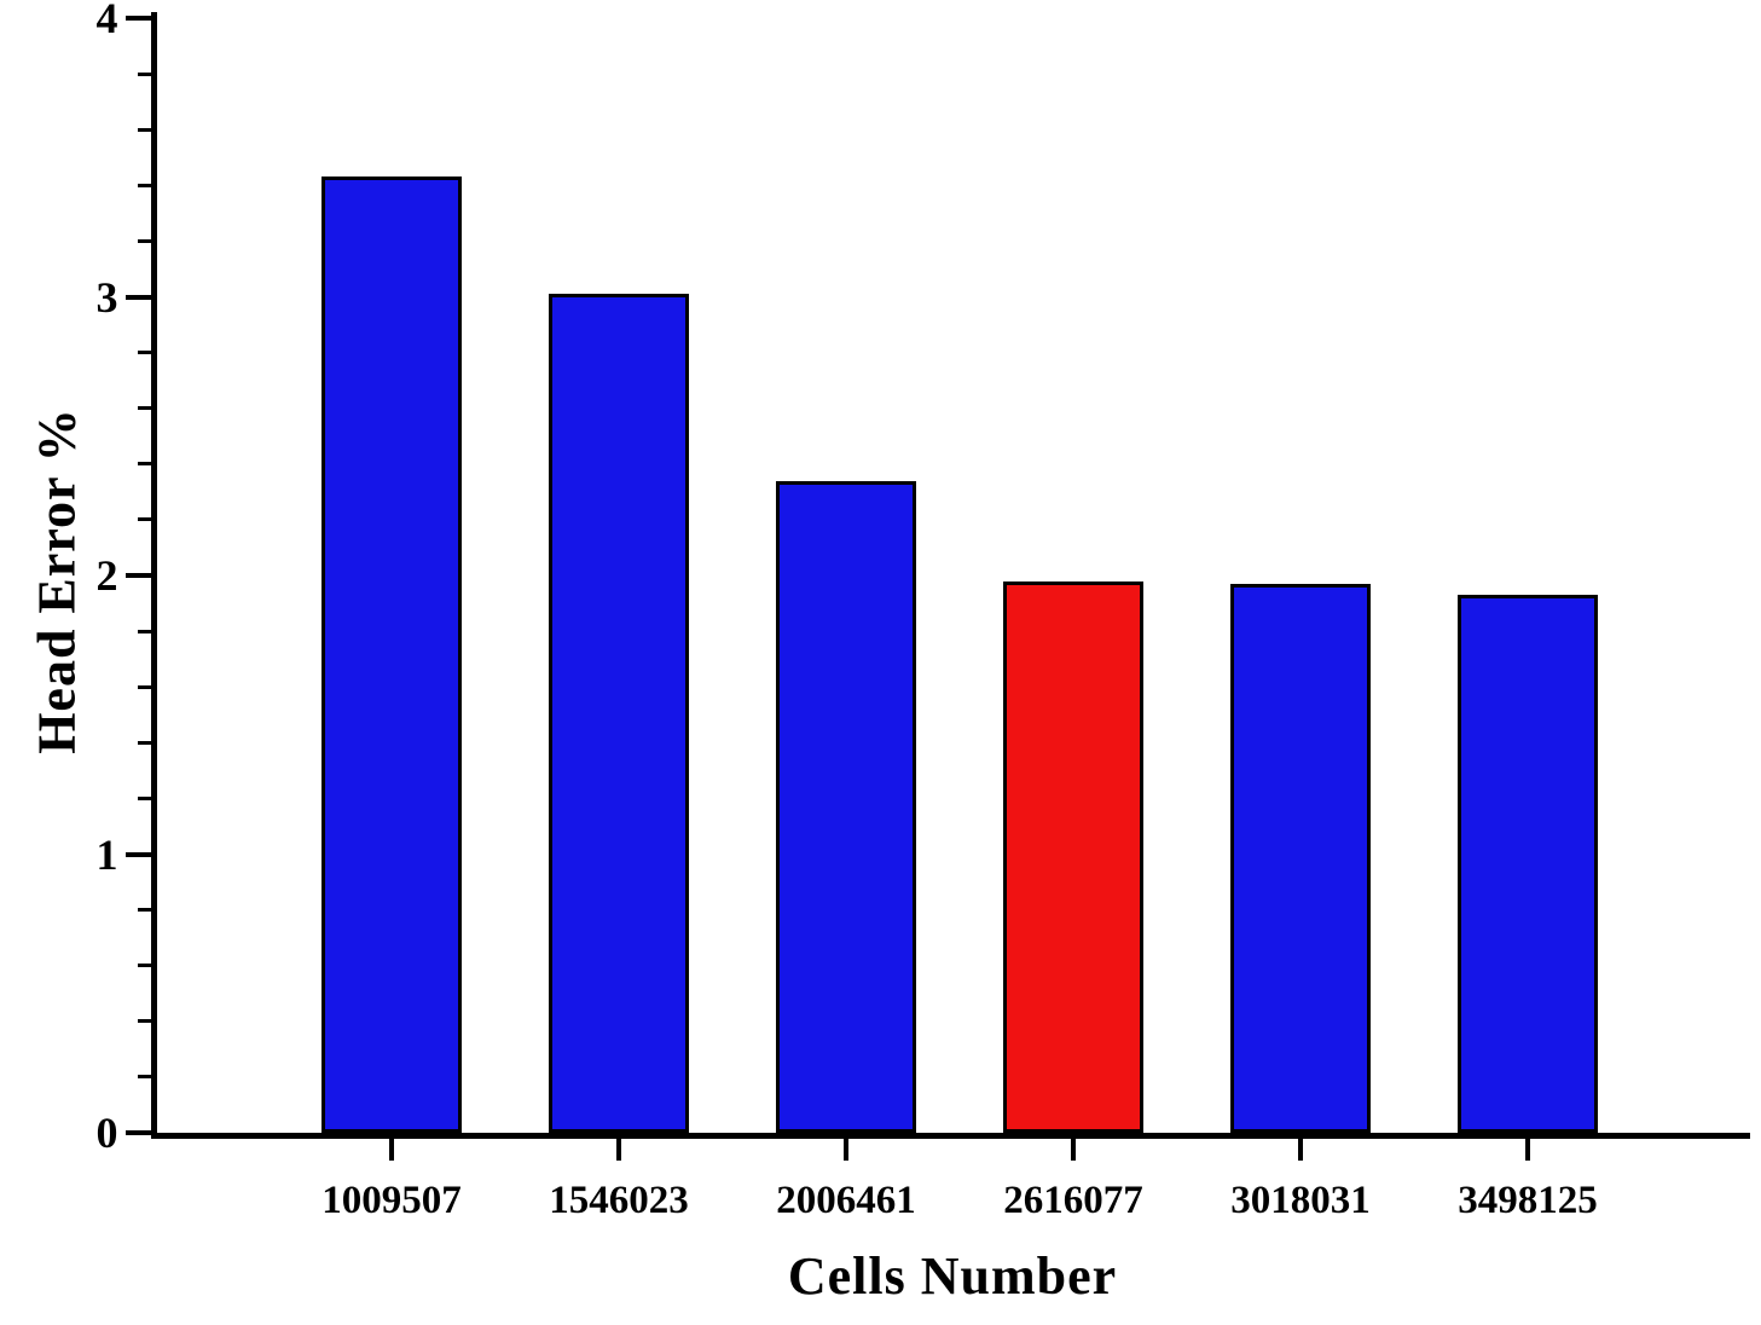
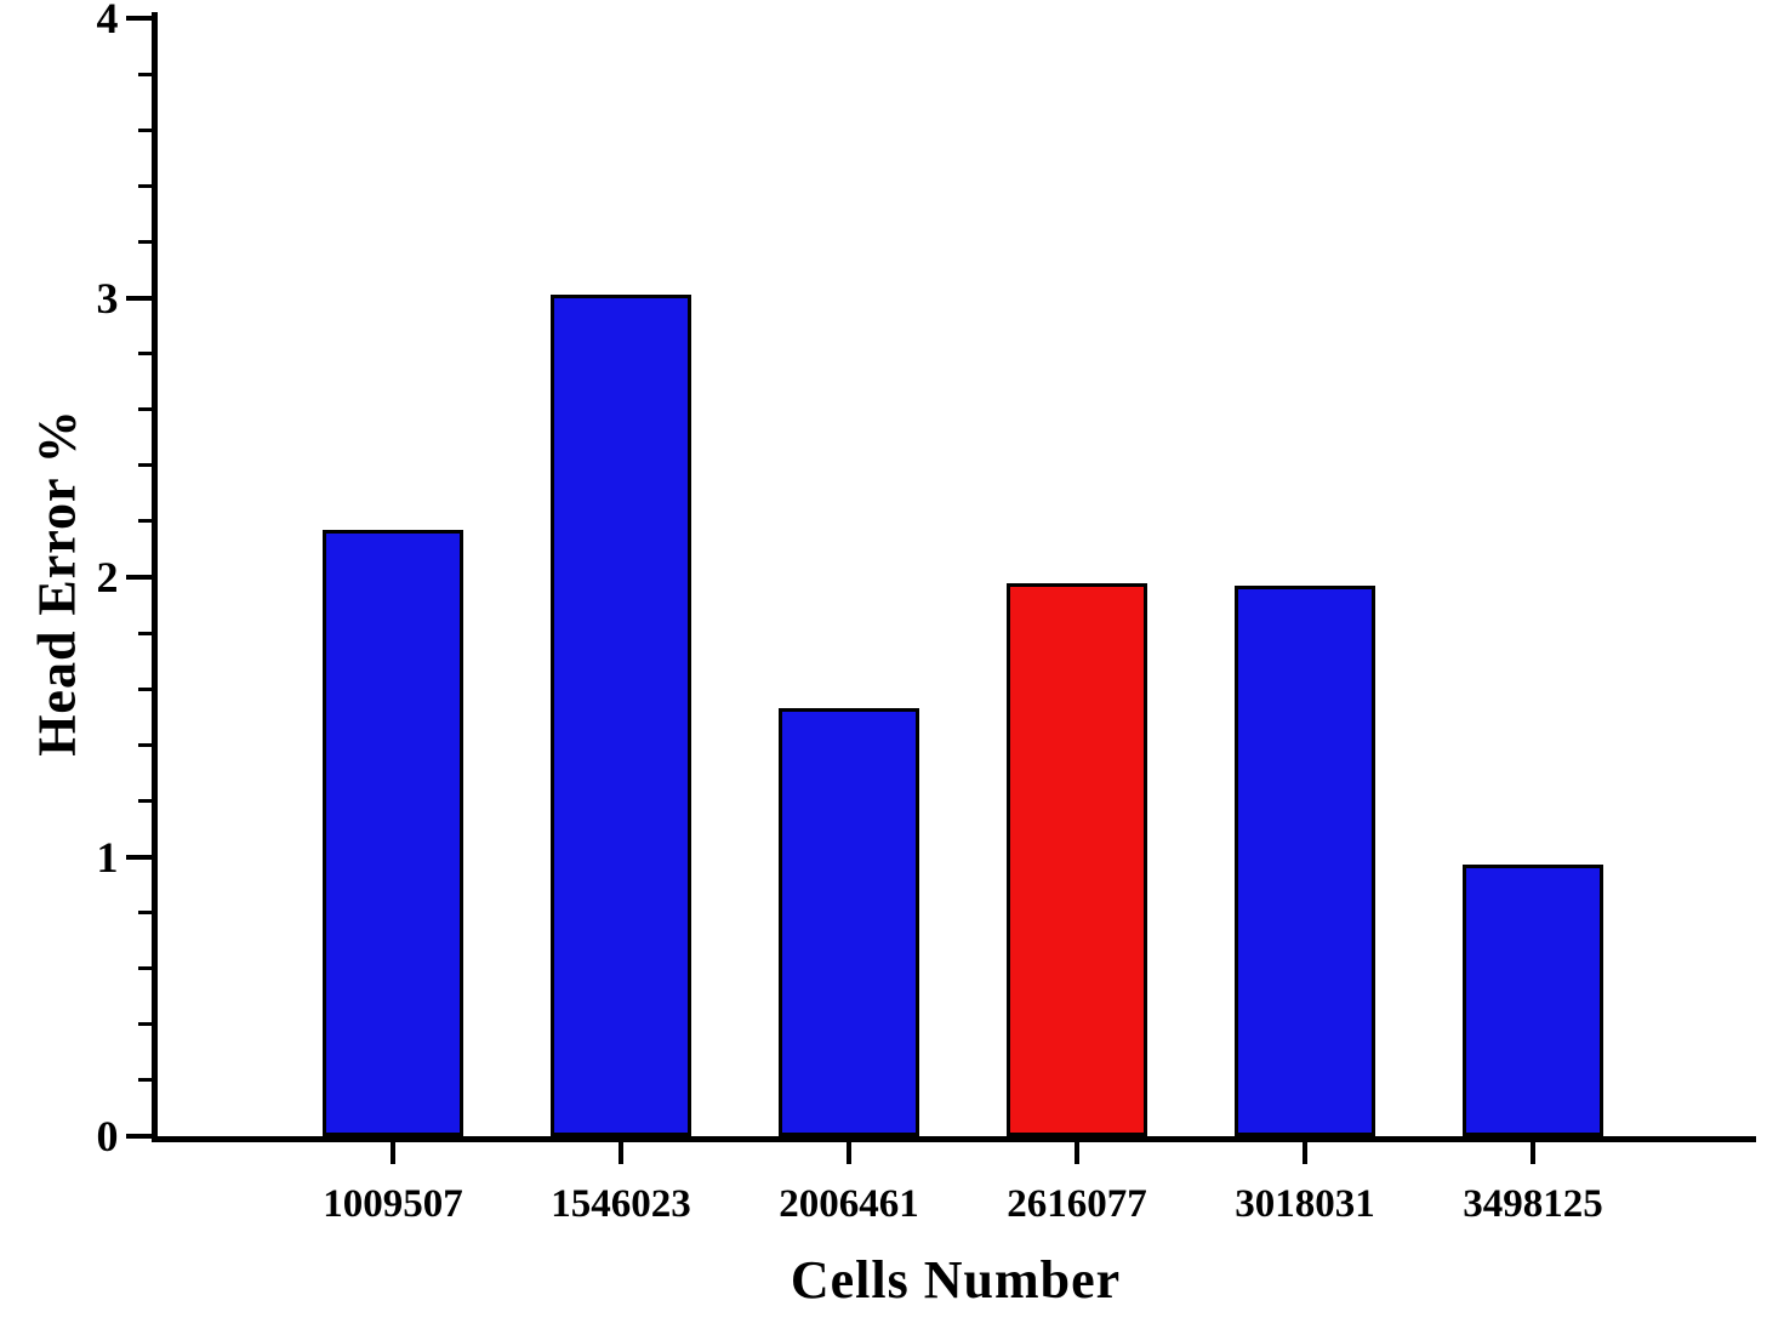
1009507: 3.43 -> 2.17
2006461: 2.34 -> 1.53
3498125: 1.93 -> 0.97
